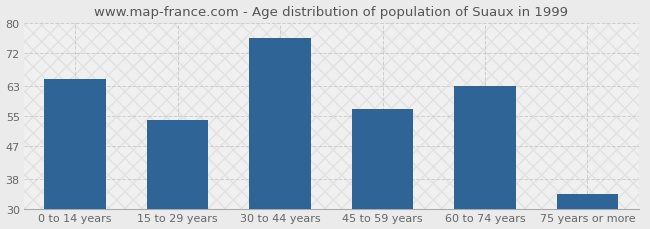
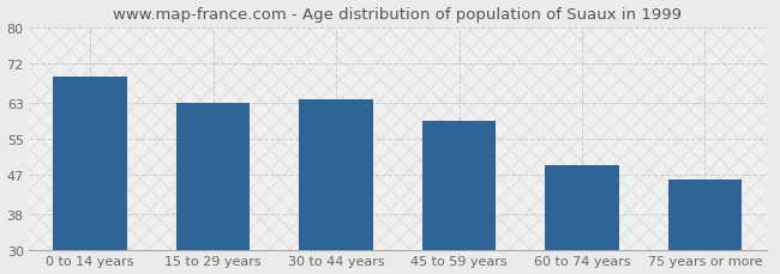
0 to 14 years: 65 -> 69
15 to 29 years: 54 -> 63
30 to 44 years: 76 -> 64
45 to 59 years: 57 -> 59
60 to 74 years: 63 -> 49
75 years or more: 34 -> 46
